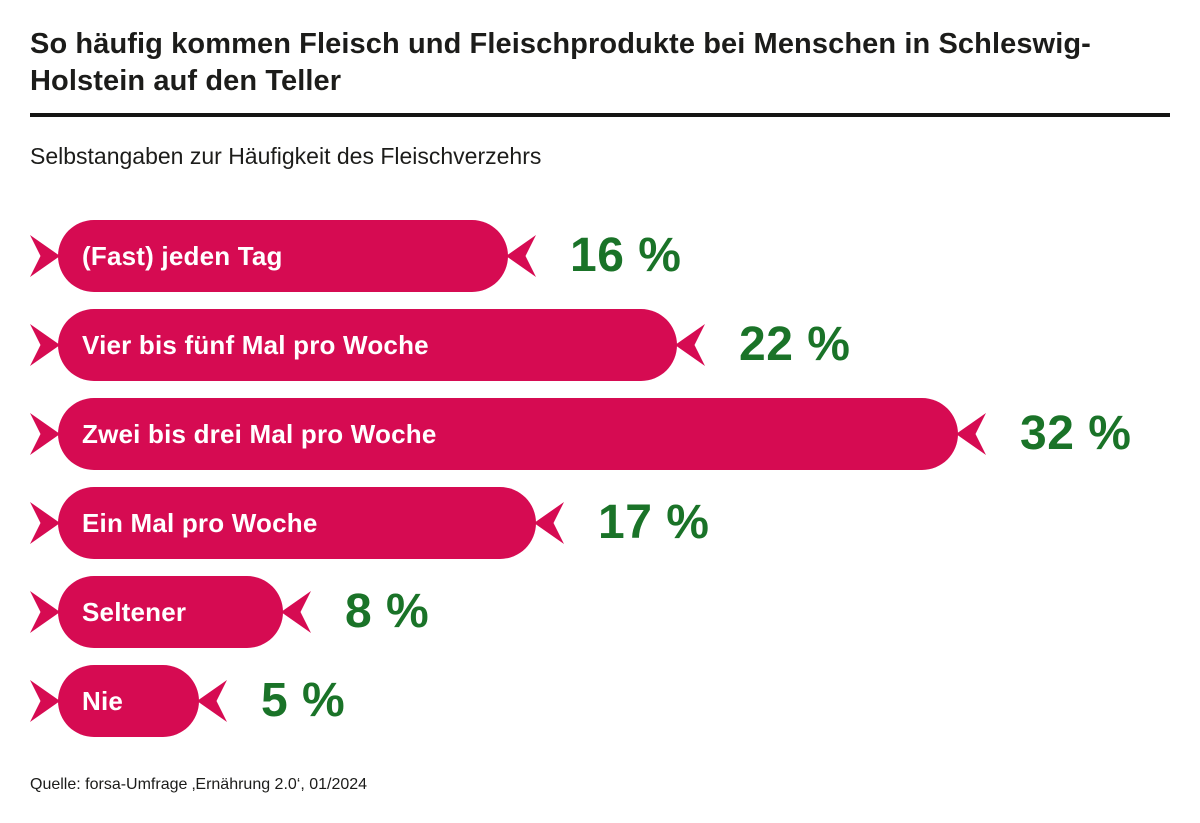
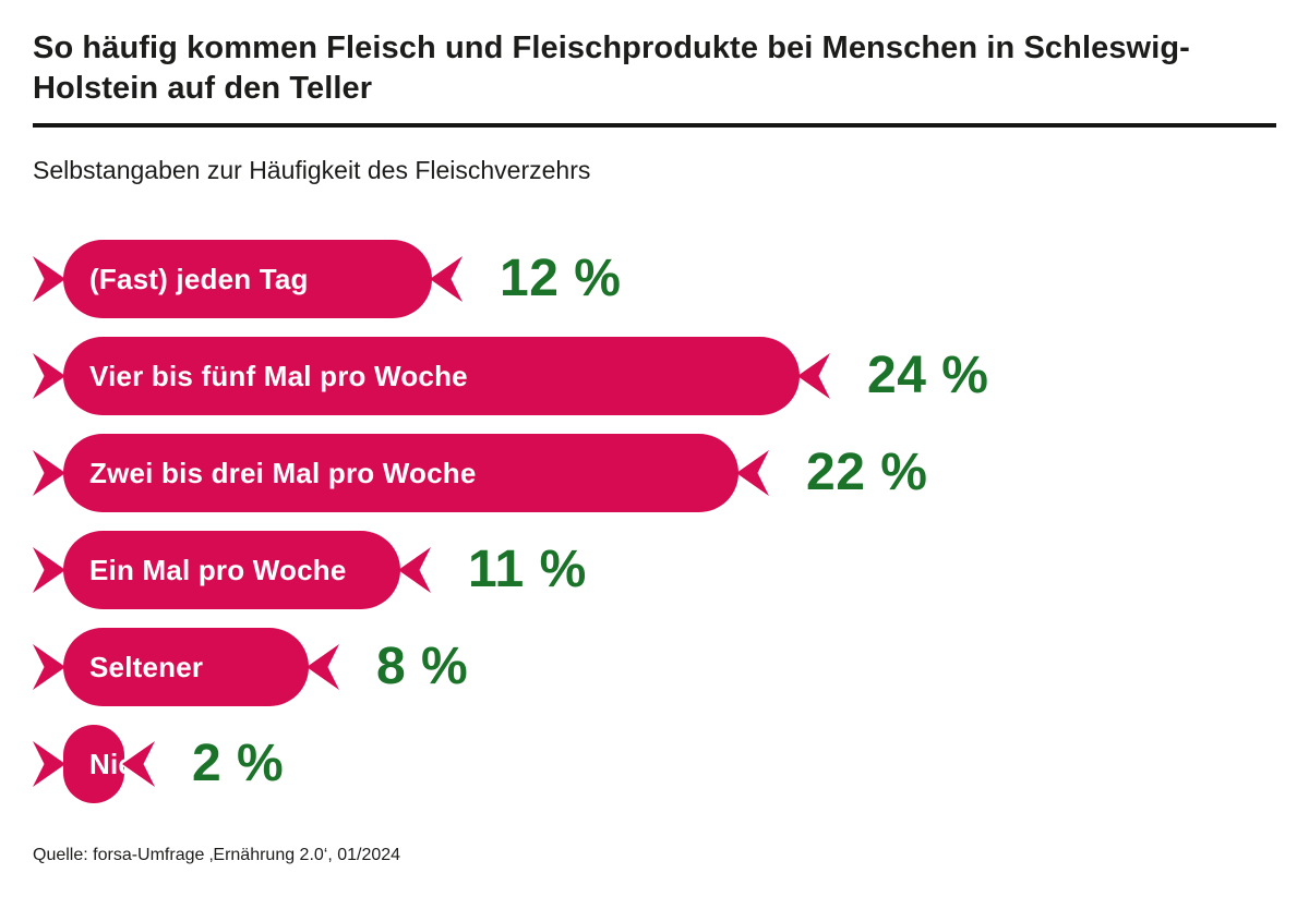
(Fast) jeden Tag: 16 -> 12
Vier bis fünf Mal pro Woche: 22 -> 24
Zwei bis drei Mal pro Woche: 32 -> 22
Ein Mal pro Woche: 17 -> 11
Nie: 5 -> 2
